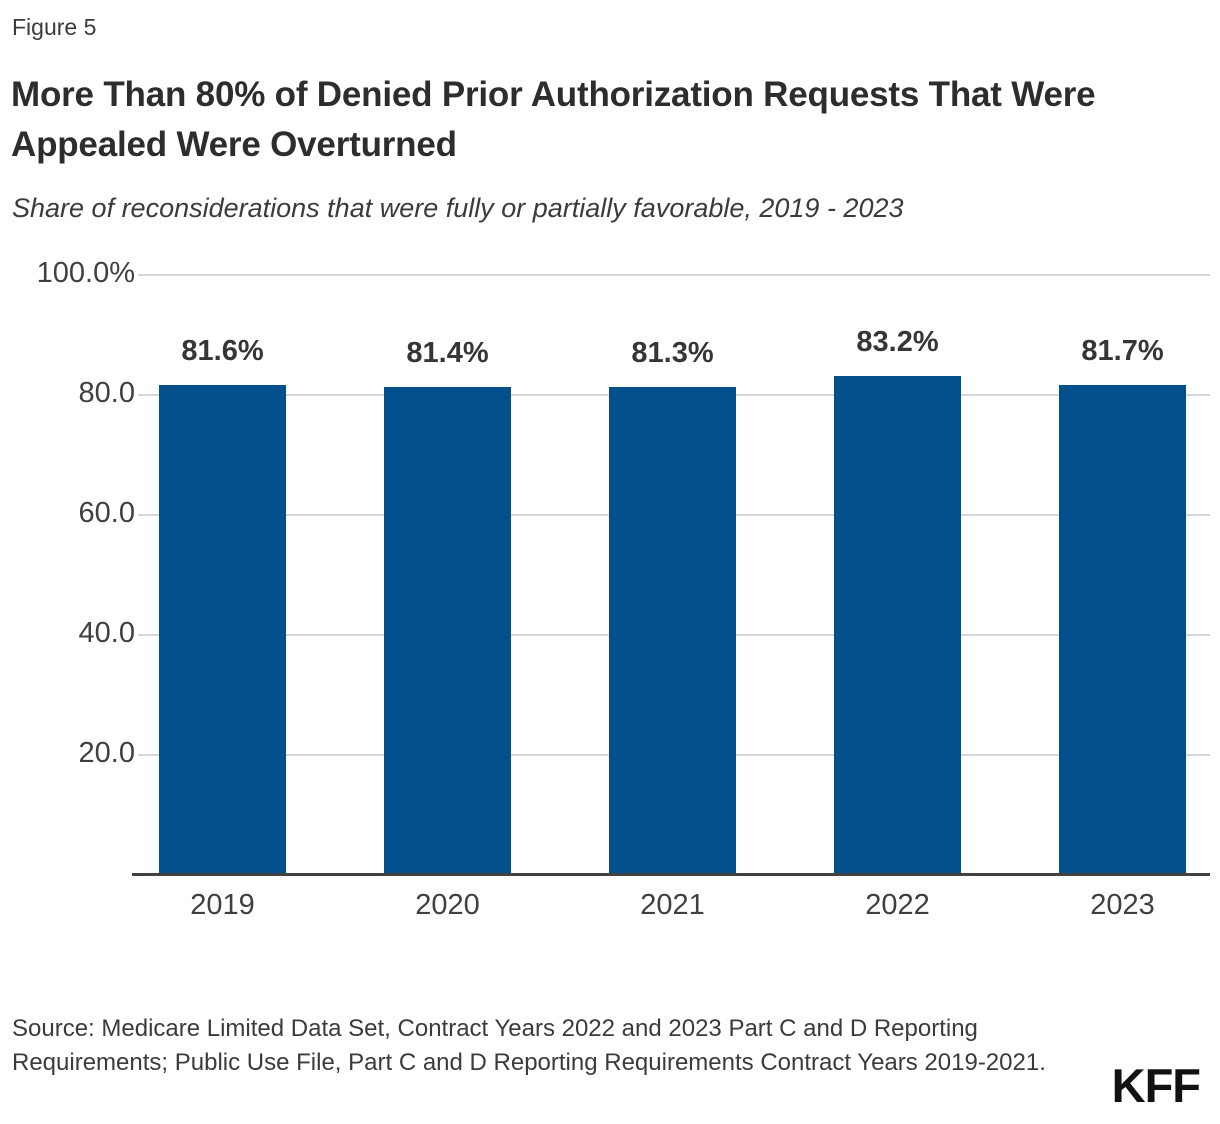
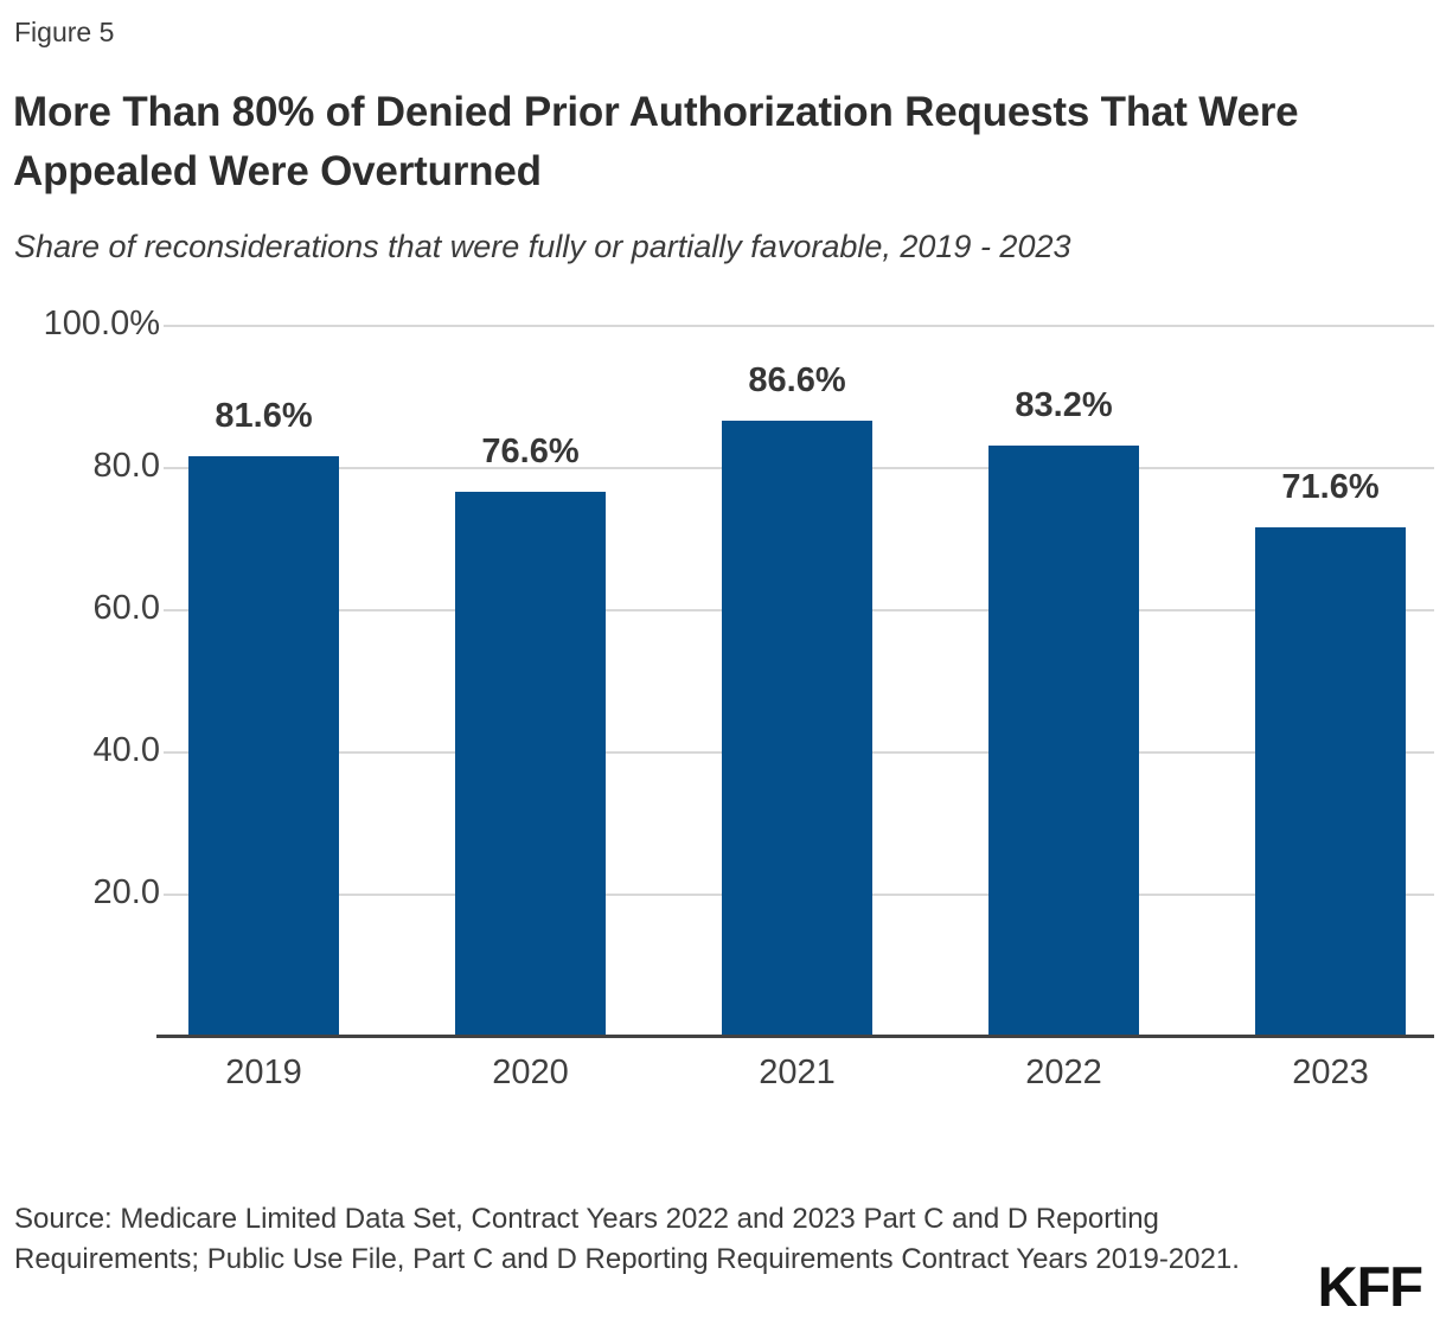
2020: 81.4% -> 76.6%
2021: 81.3% -> 86.6%
2023: 81.7% -> 71.6%
